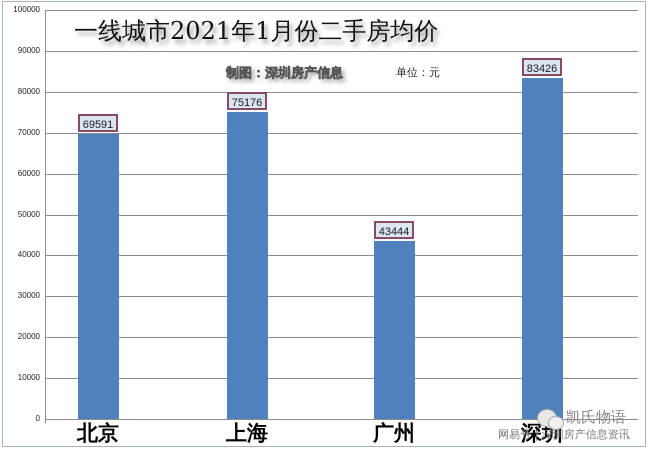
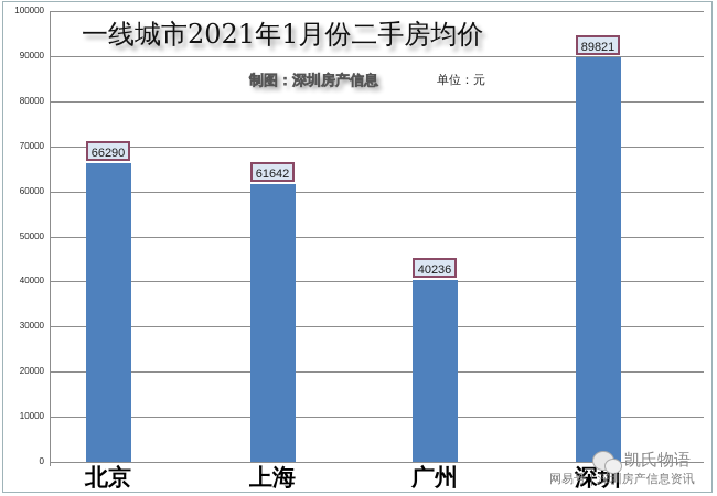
北京: 69591 -> 66290
上海: 75176 -> 61642
广州: 43444 -> 40236
深圳: 83426 -> 89821
